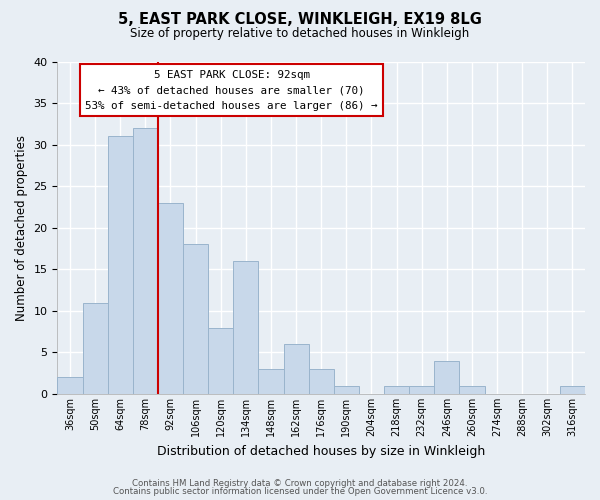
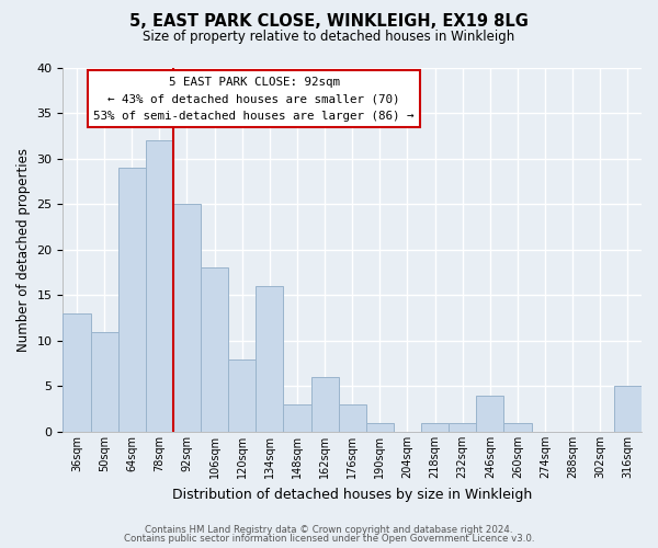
36sqm: 2 -> 13
64sqm: 31 -> 29
92sqm: 23 -> 25
316sqm: 1 -> 5
